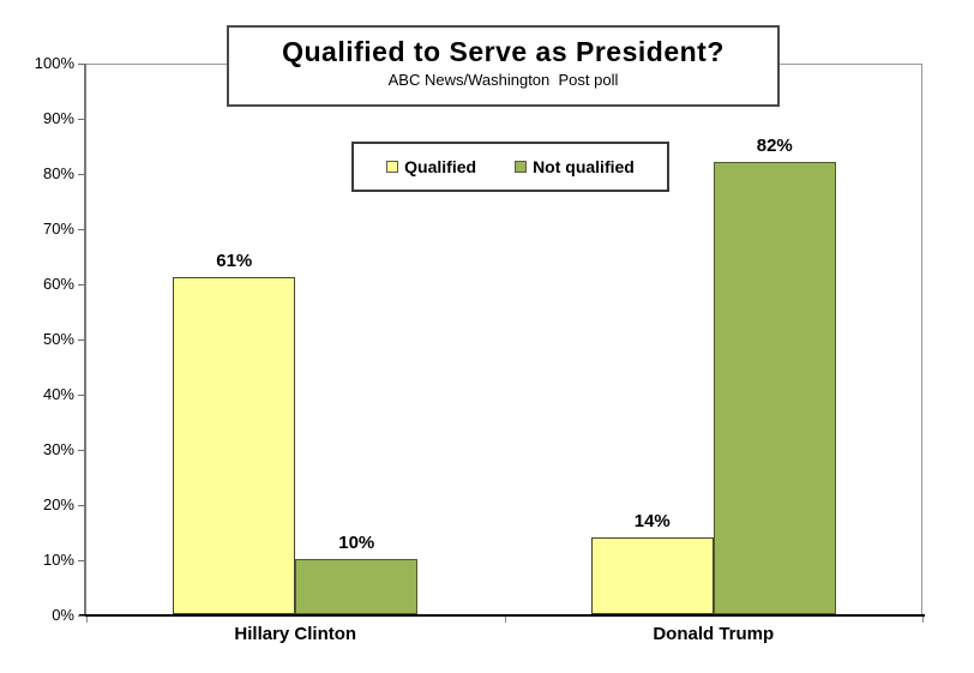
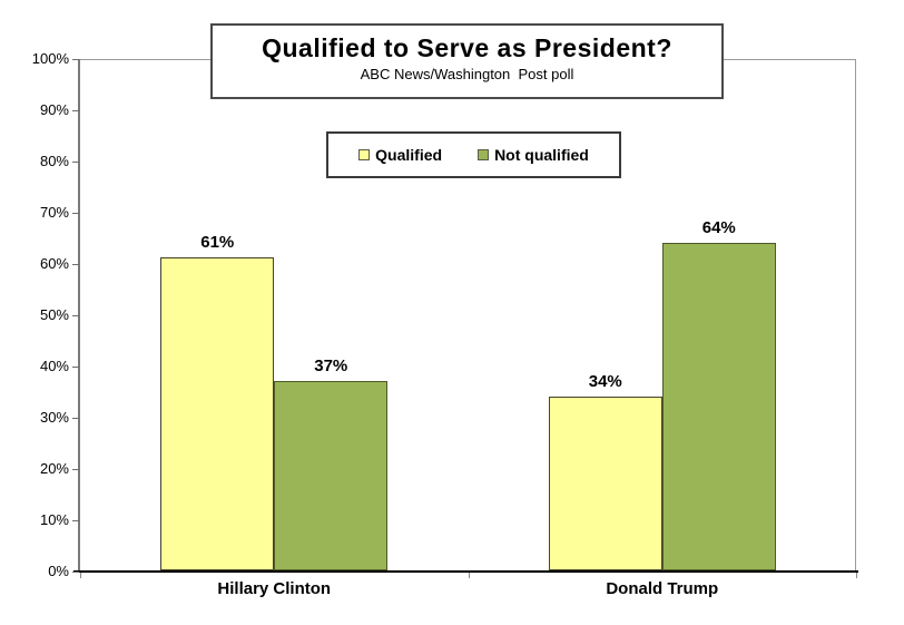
Not qualified/Hillary Clinton: 10% -> 37%
Qualified/Donald Trump: 14% -> 34%
Not qualified/Donald Trump: 82% -> 64%
